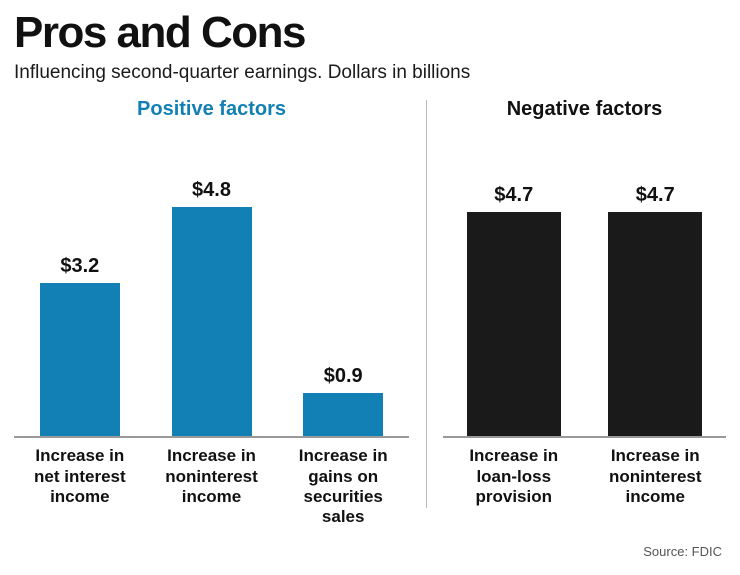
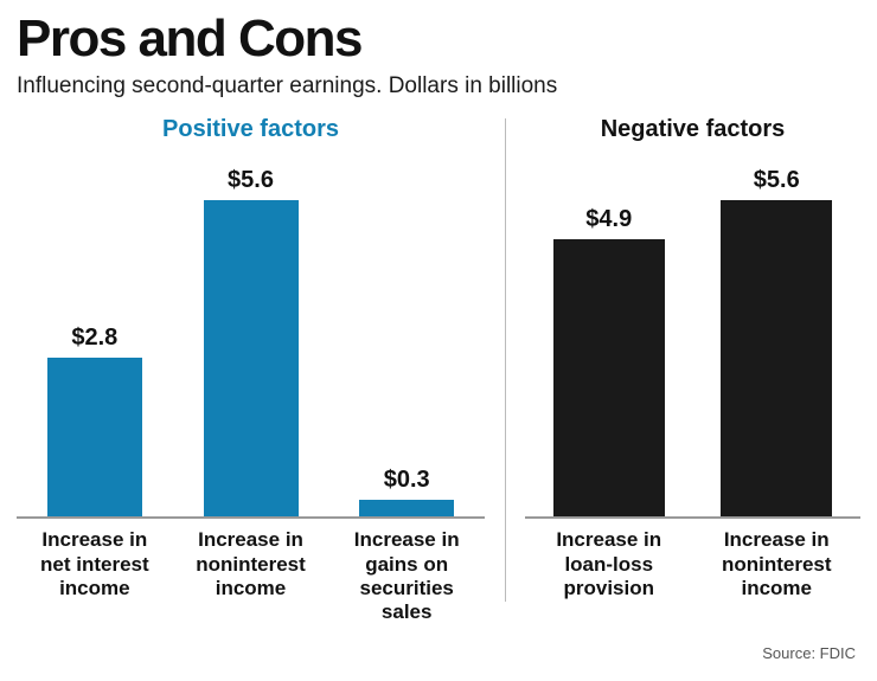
Positive factors/Increase in net interest income: $3.2 -> $2.8
Positive factors/Increase in noninterest income: $4.8 -> $5.6
Positive factors/Increase in gains on securities sales: $0.9 -> $0.3
Negative factors/Increase in loan-loss provision: $4.7 -> $4.9
Negative factors/Increase in noninterest income: $4.7 -> $5.6
